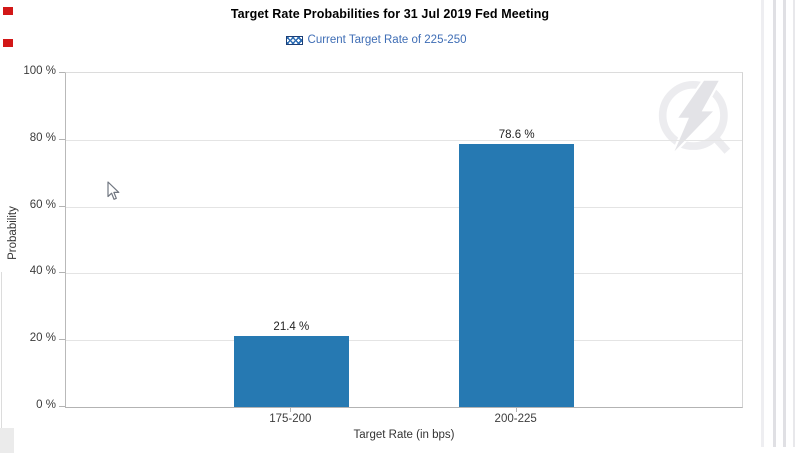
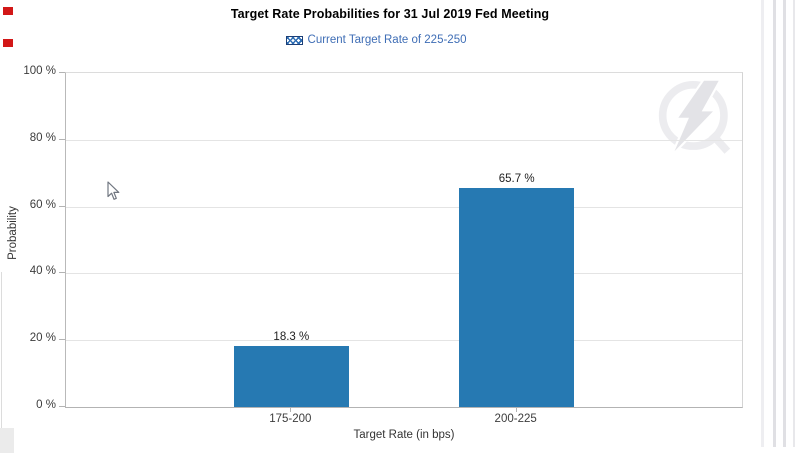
175-200: 21.4 -> 18.3
200-225: 78.6 -> 65.7
